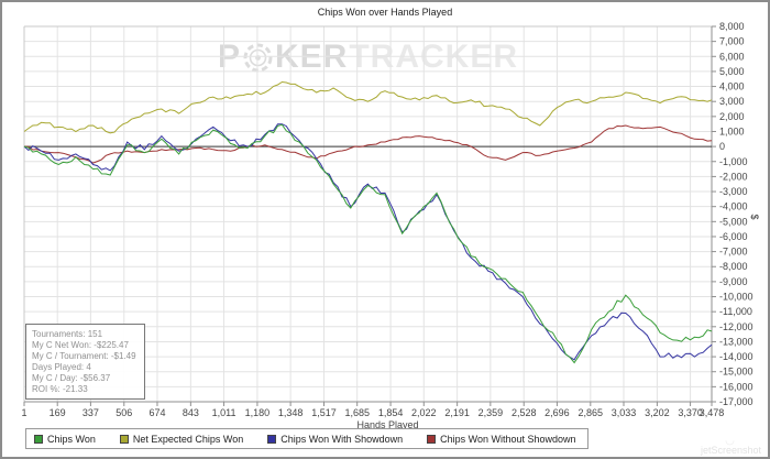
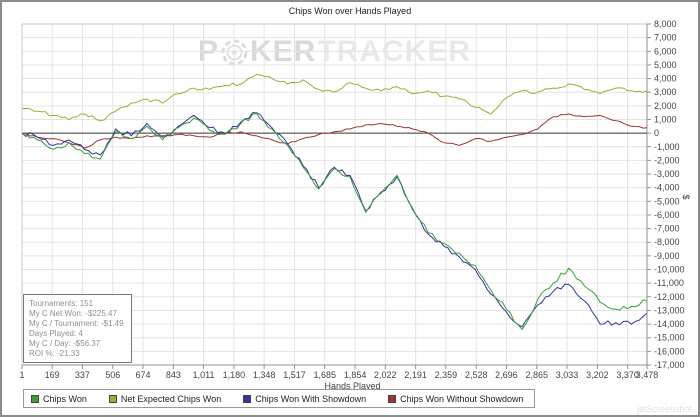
Net Expected Chips Won/1: 1000 -> 1800
